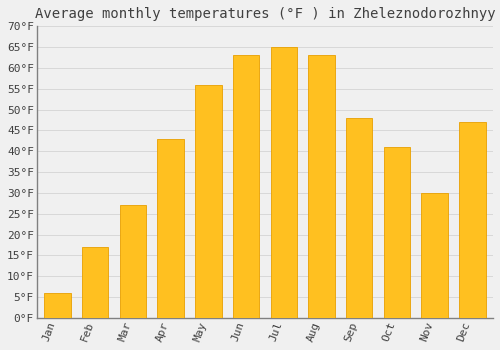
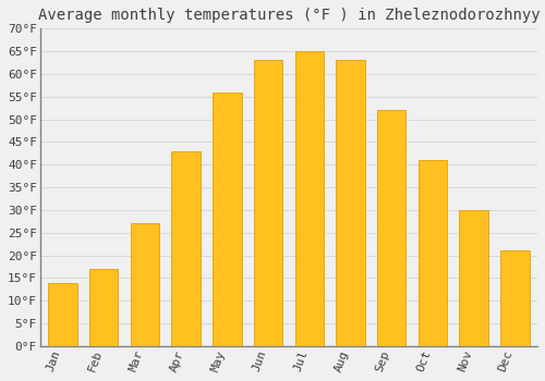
Jan: 6°F -> 14°F
Sep: 48°F -> 52°F
Dec: 47°F -> 21°F
